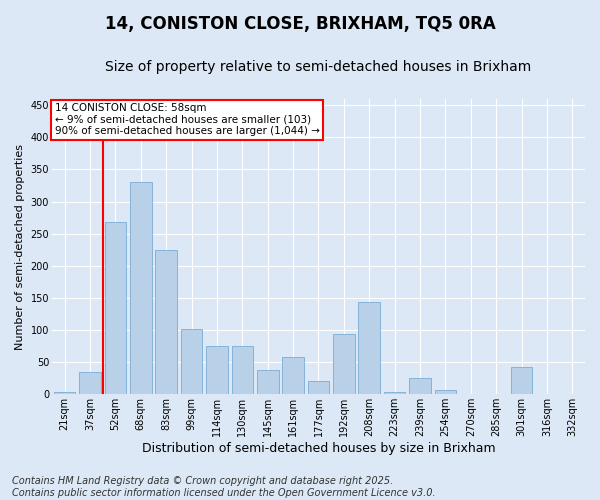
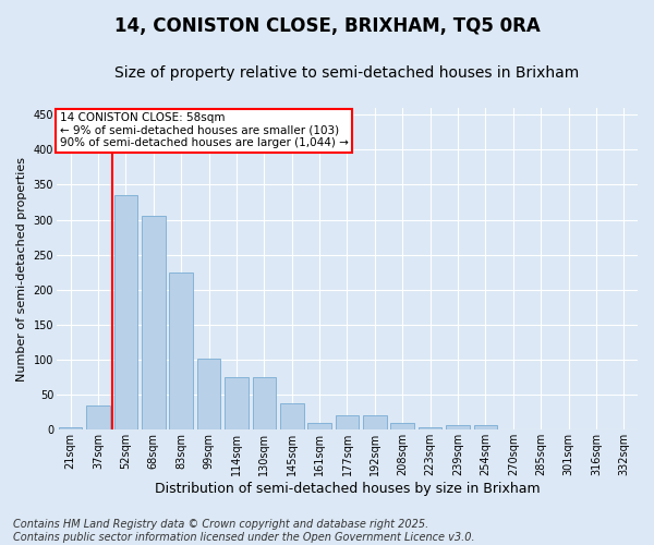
52sqm: 268 -> 335
68sqm: 330 -> 305
161sqm: 58 -> 10
192sqm: 94 -> 20
208sqm: 144 -> 10
239sqm: 26 -> 6
301sqm: 42 -> 1
